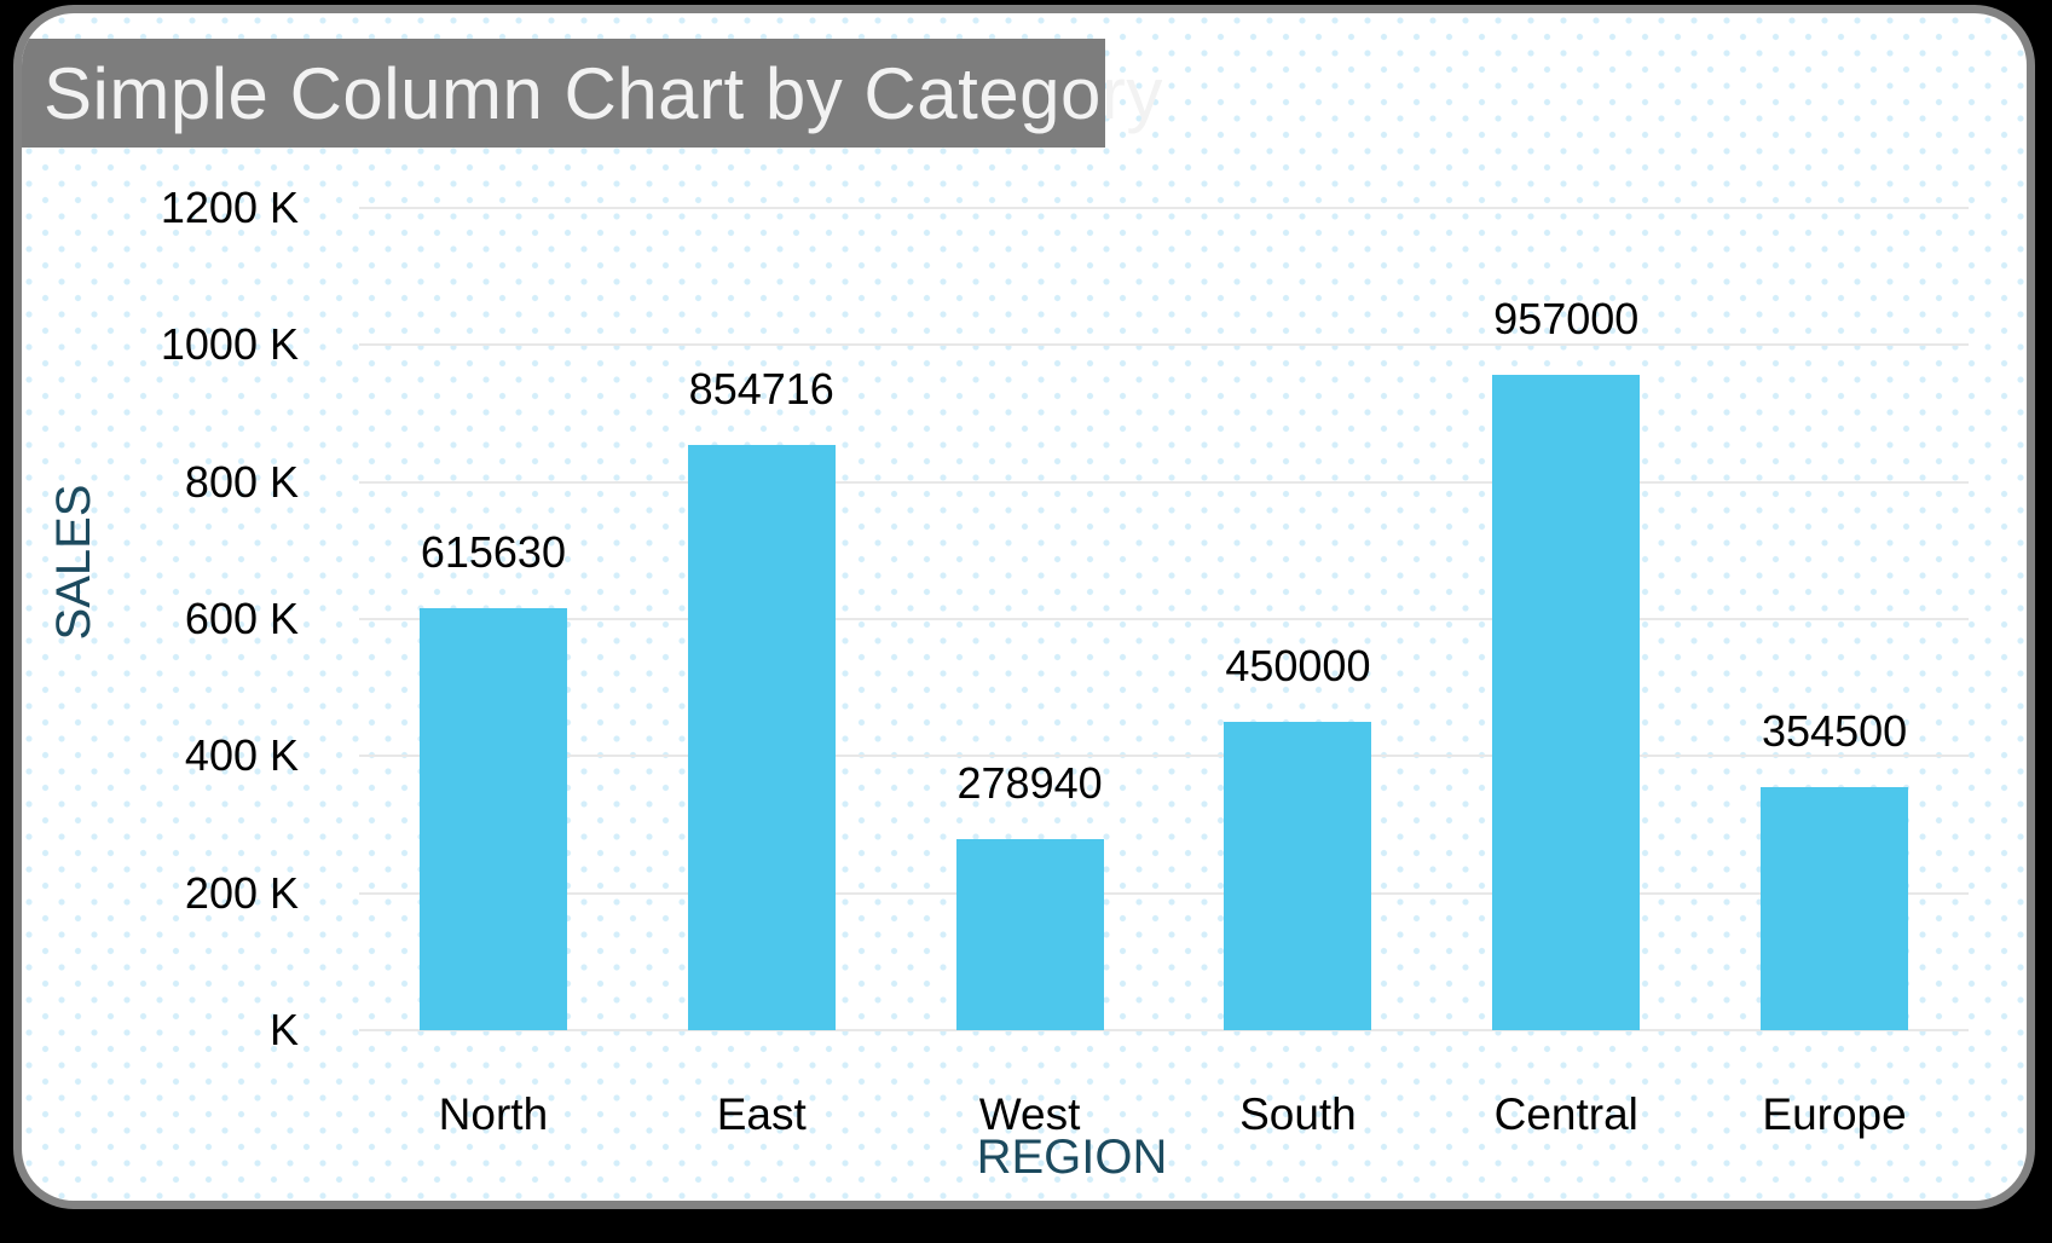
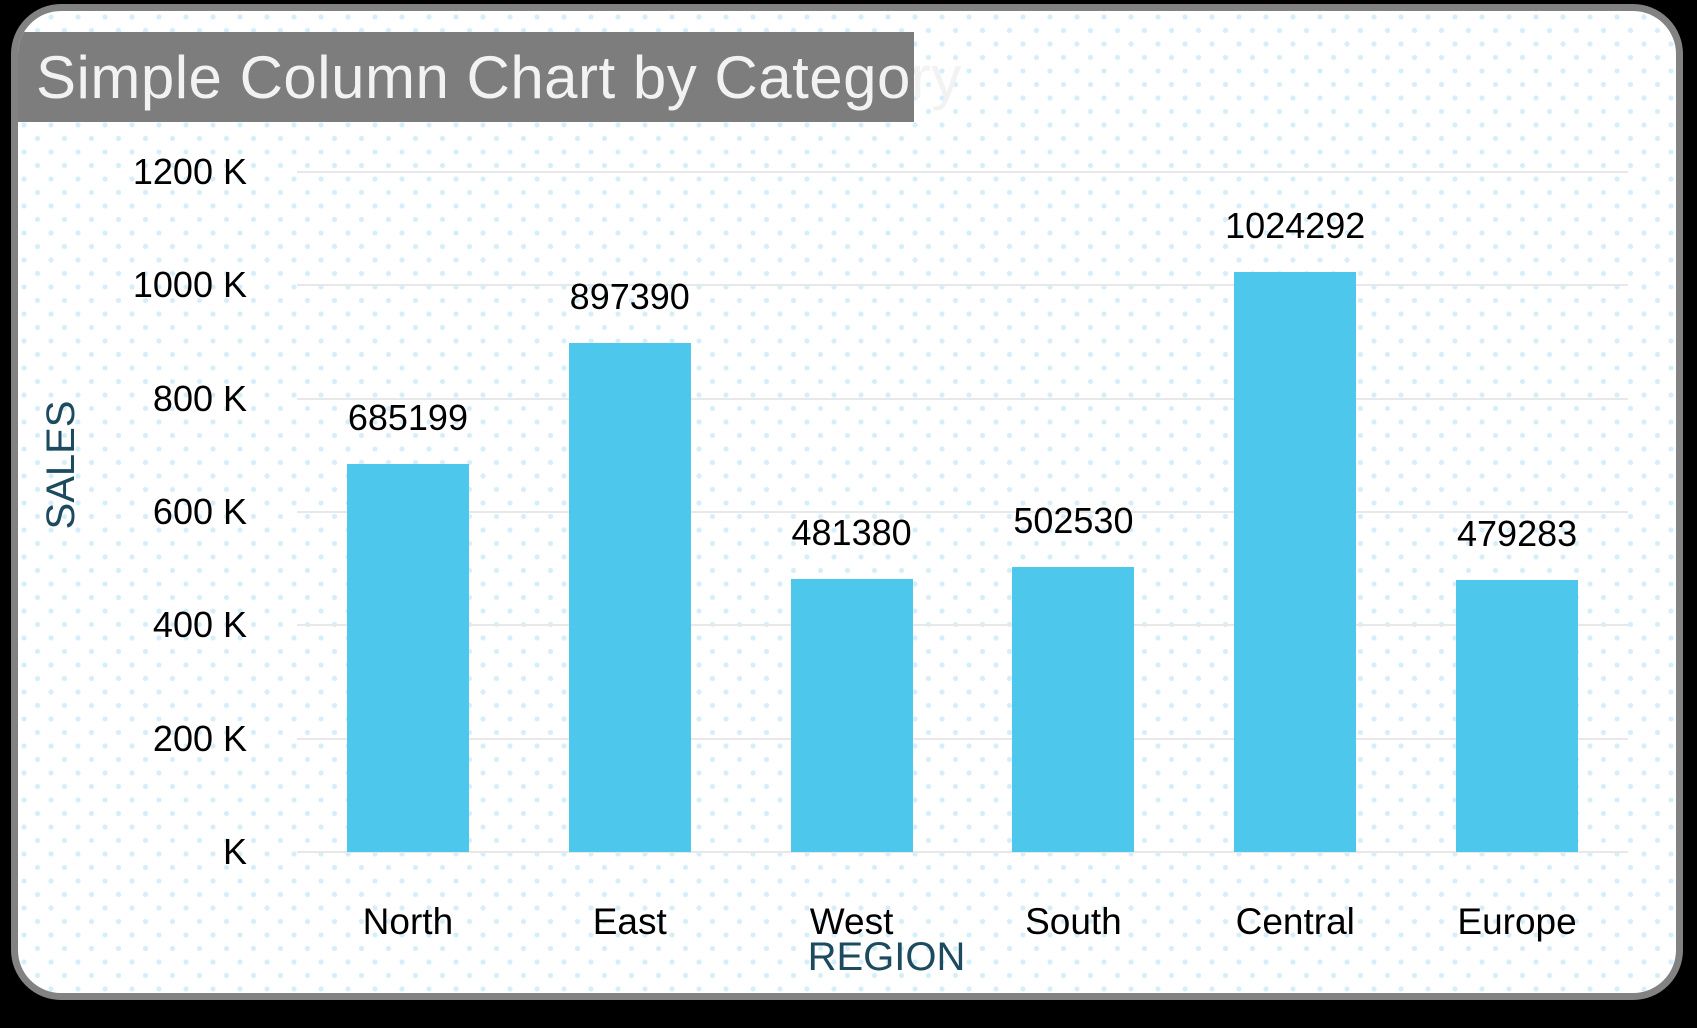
North: 615630 -> 685199
East: 854716 -> 897390
West: 278940 -> 481380
South: 450000 -> 502530
Central: 957000 -> 1024292
Europe: 354500 -> 479283
